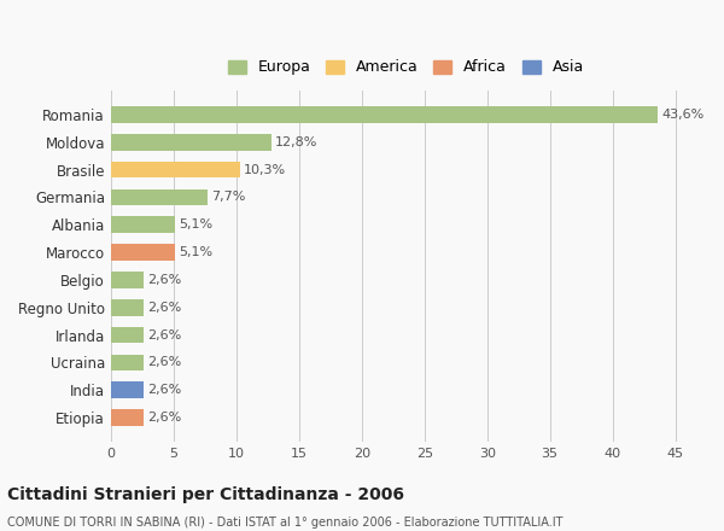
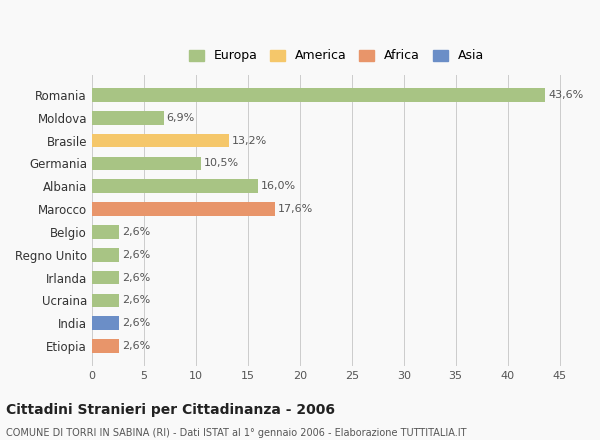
Moldova: 12,8% -> 6,9%
Brasile: 10,3% -> 13,2%
Germania: 7,7% -> 10,5%
Albania: 5,1% -> 16,0%
Marocco: 5,1% -> 17,6%
